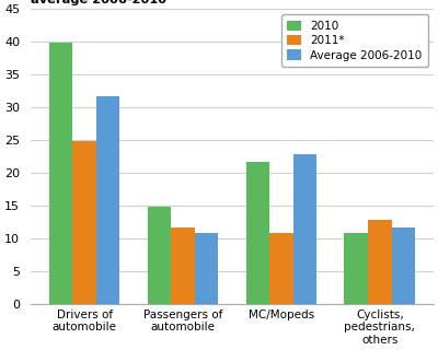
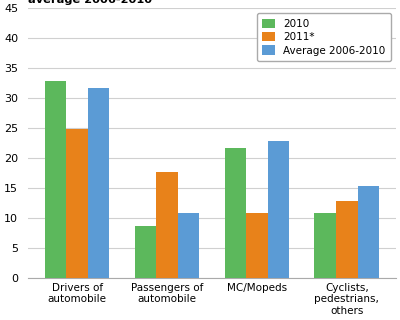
2010/Drivers of automobile: 39.8 -> 32.8
2010/Passengers of automobile: 14.8 -> 8.6
2011*/Passengers of automobile: 11.7 -> 17.6
Average 2006-2010/Cyclists, pedestrians, others: 11.7 -> 15.4
